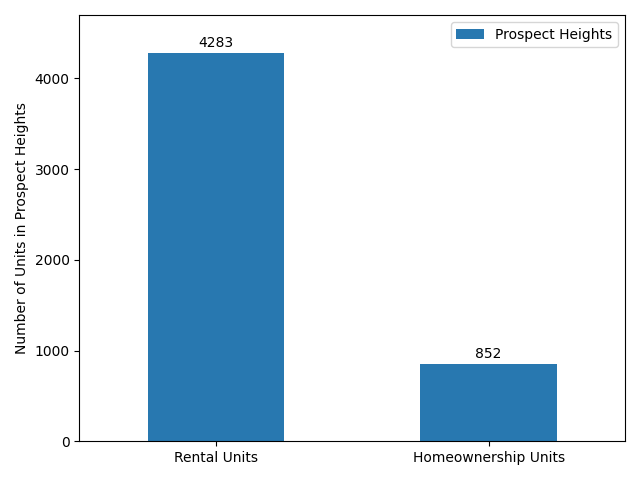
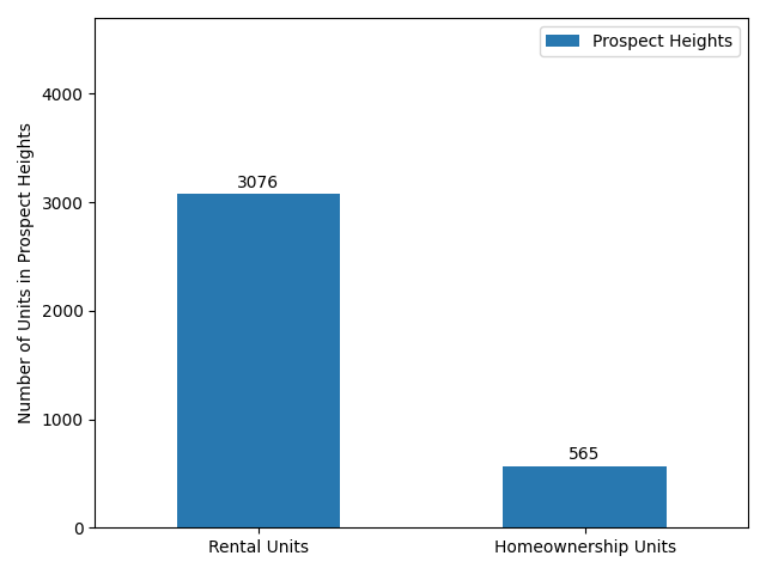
Rental Units: 4283 -> 3076
Homeownership Units: 852 -> 565
